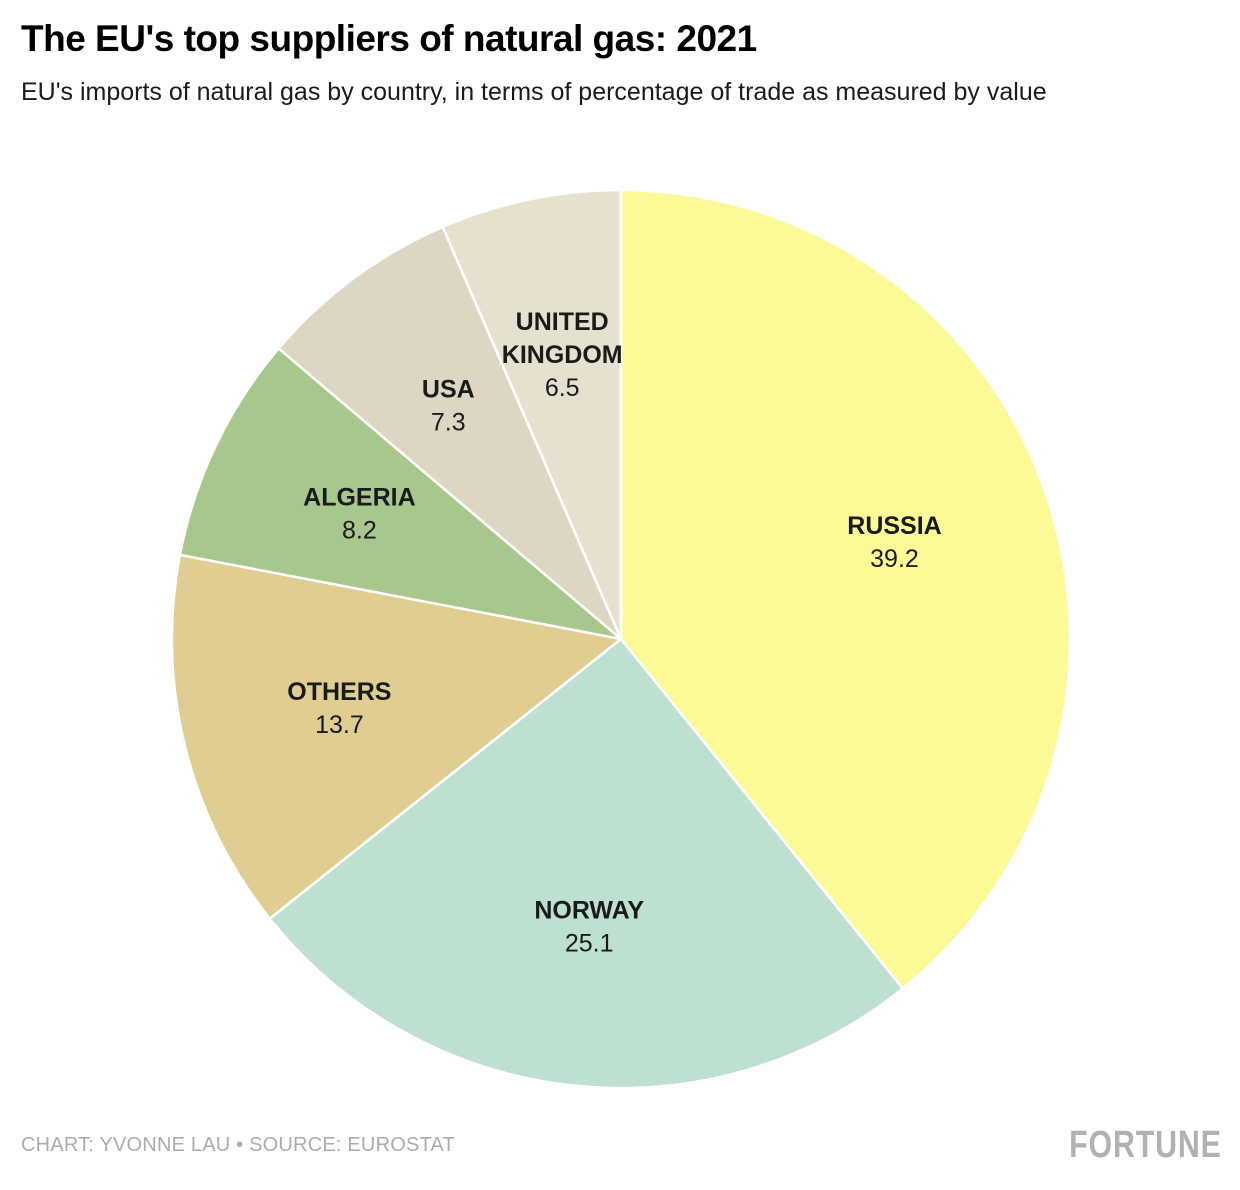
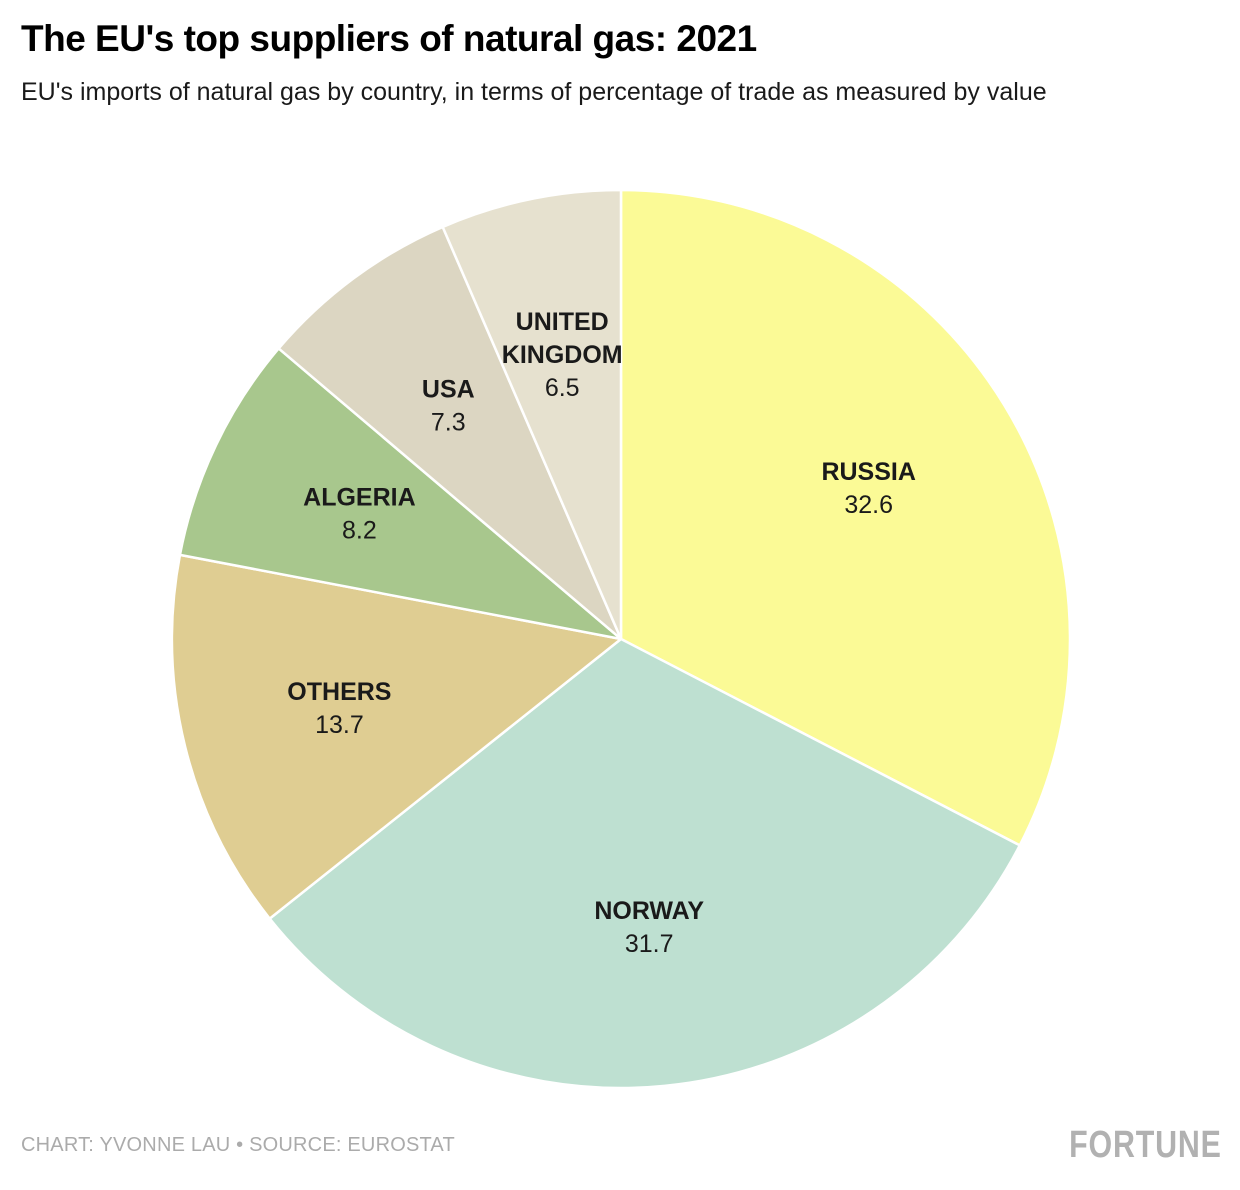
RUSSIA: 39.2 -> 32.6
NORWAY: 25.1 -> 31.7
